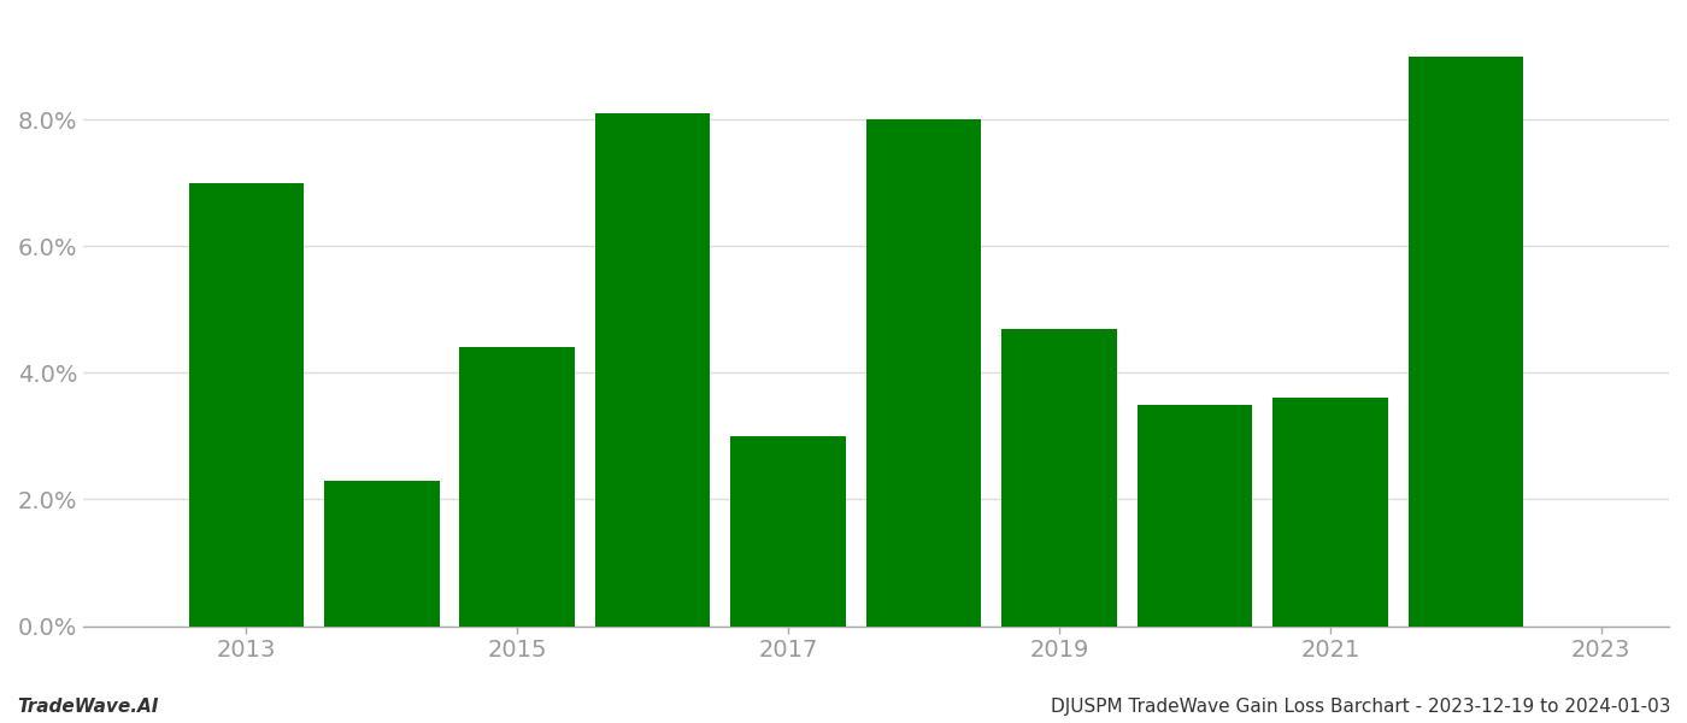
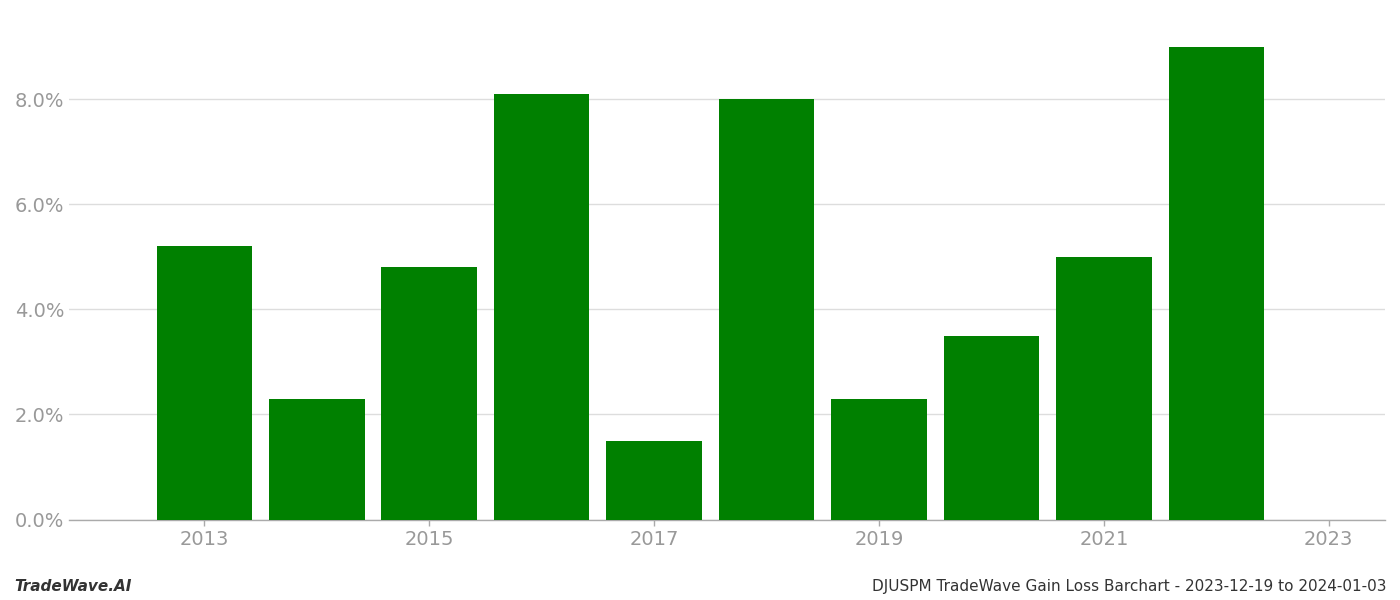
2013: 7.0% -> 5.2%
2015: 4.4% -> 4.8%
2017: 3.0% -> 1.5%
2019: 4.7% -> 2.3%
2021: 3.6% -> 5.0%
